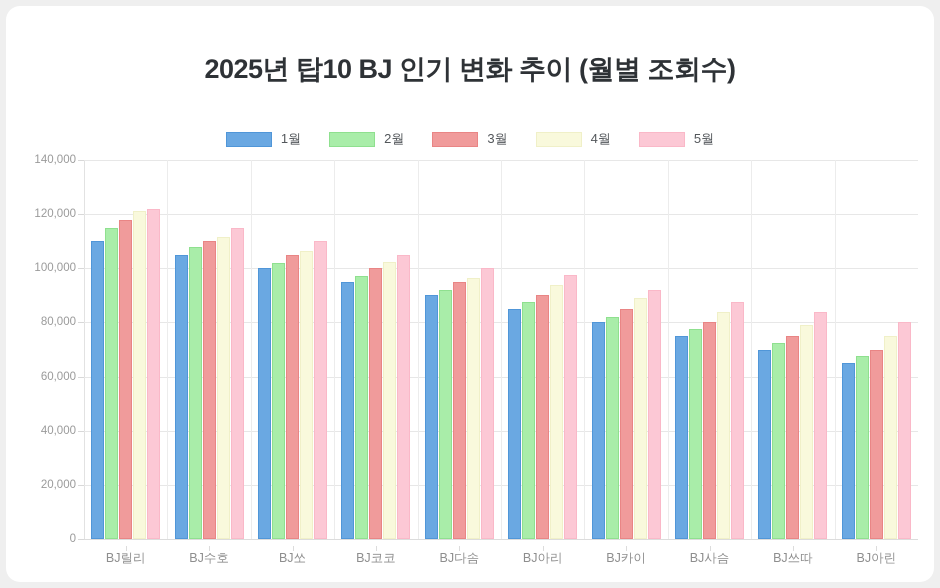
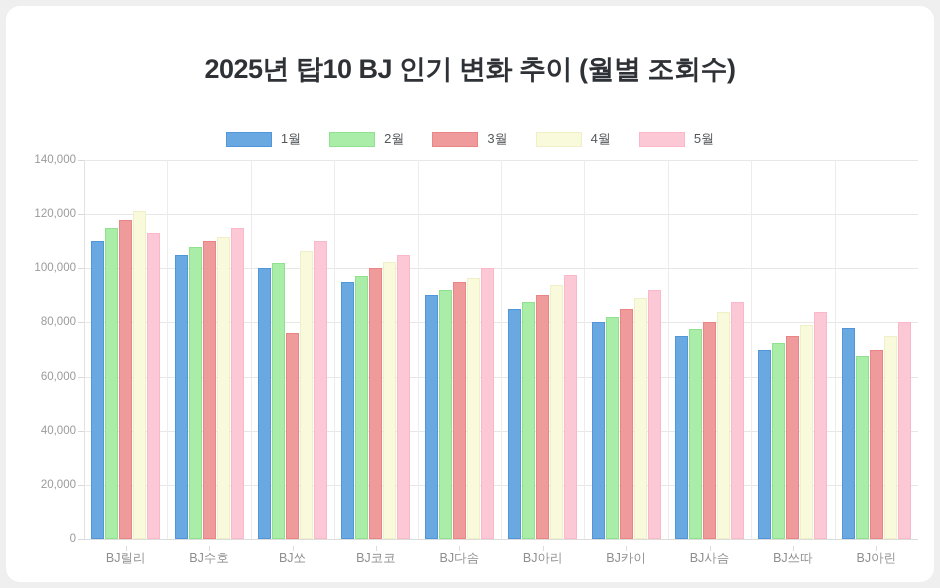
5월/BJ릴리: 122000 -> 113000
3월/BJ쏘: 105000 -> 76000
1월/BJ아린: 65000 -> 78000
